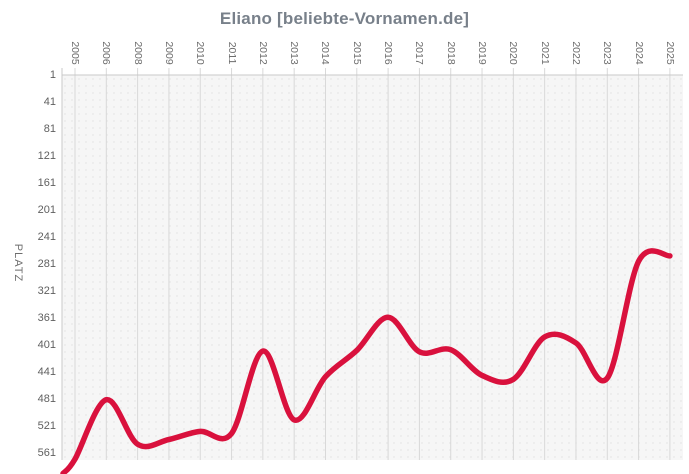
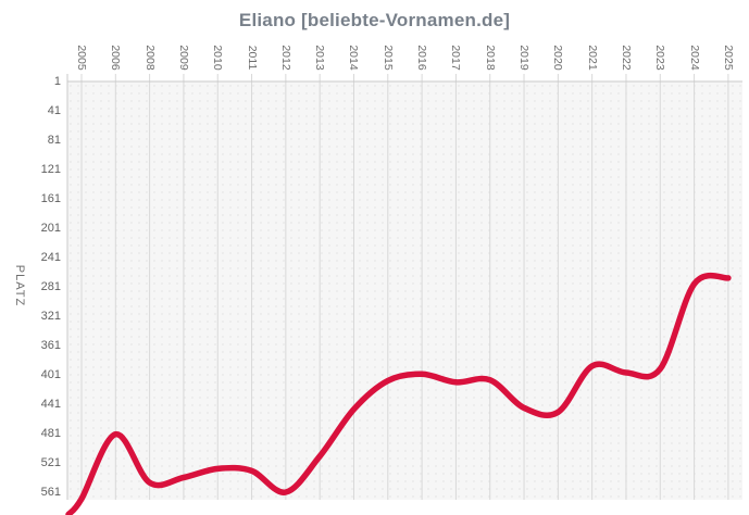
2012: 410 -> 560
2016: 360 -> 400
2023: 450 -> 390
